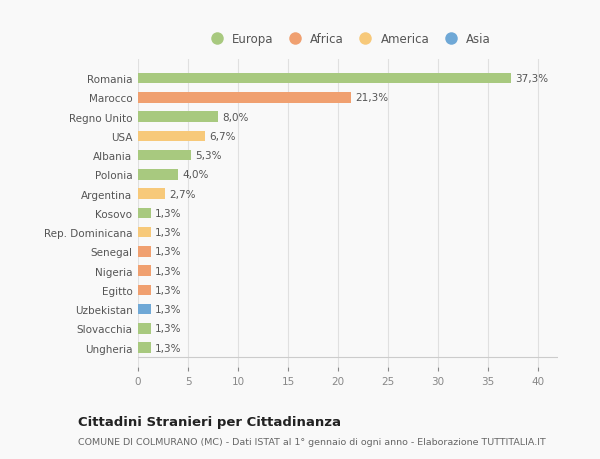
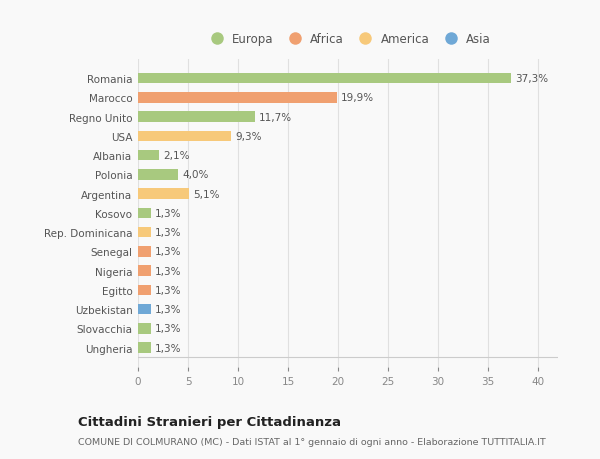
Marocco: 21,3% -> 19,9%
Regno Unito: 8,0% -> 11,7%
USA: 6,7% -> 9,3%
Albania: 5,3% -> 2,1%
Argentina: 2,7% -> 5,1%
